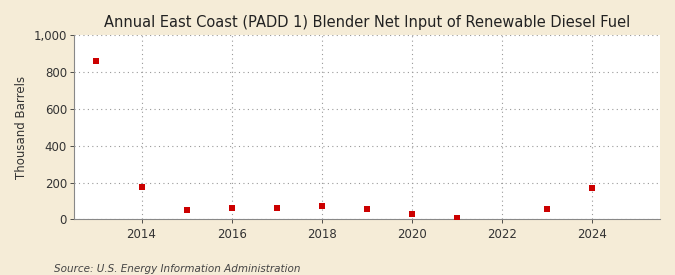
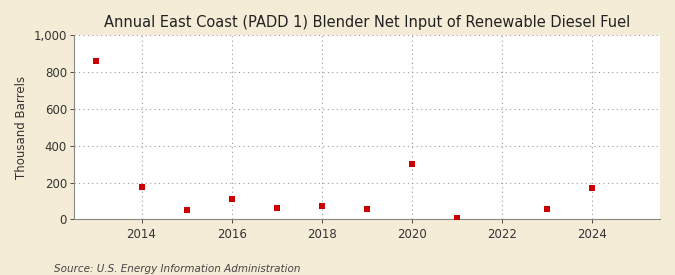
2016: 60 -> 110
2020: 30 -> 300
